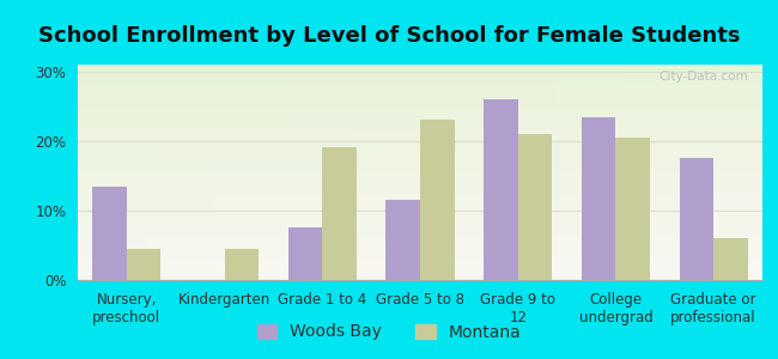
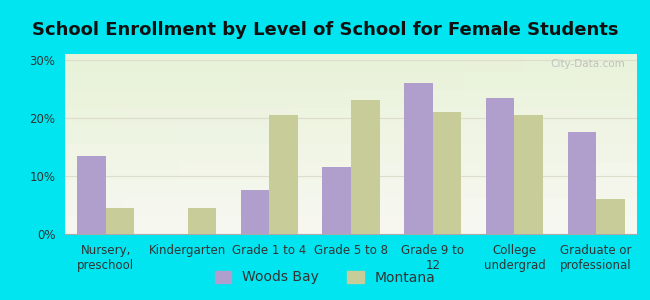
Montana/Grade 1 to 4: 19.2% -> 20.5%
